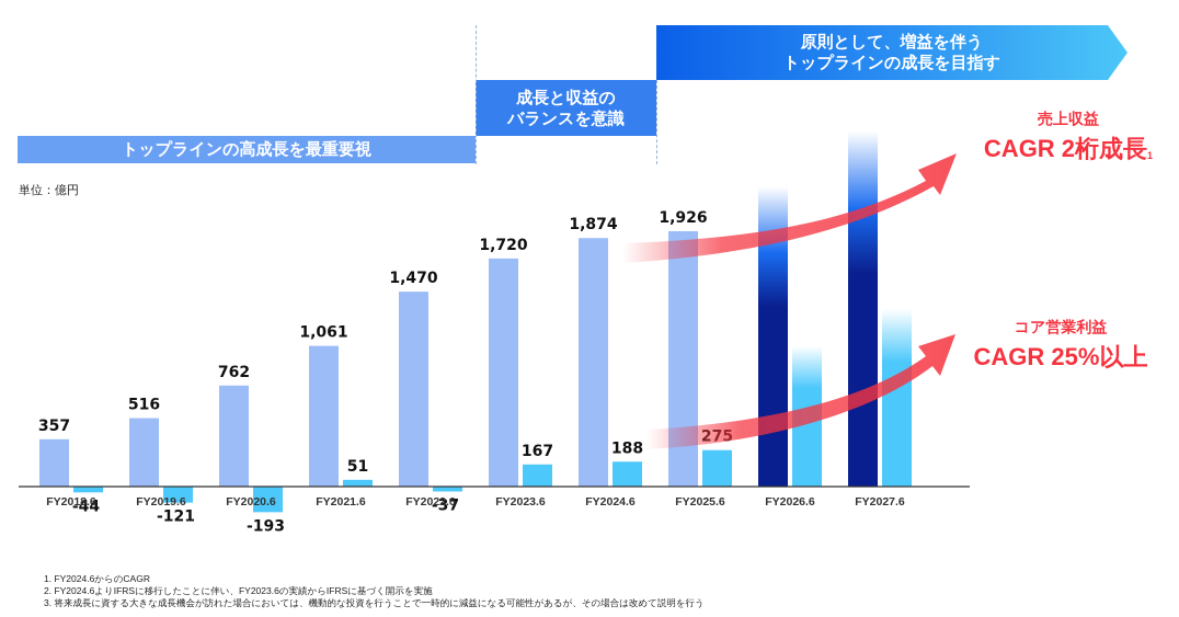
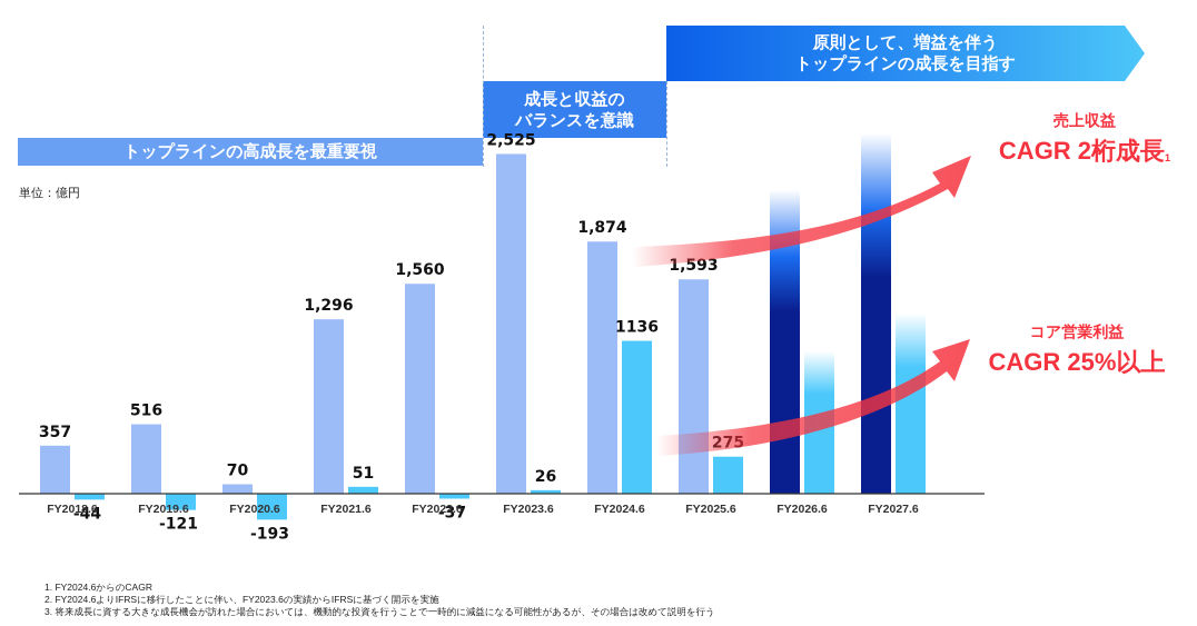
売上収益/FY2020.6: 762 -> 70
売上収益/FY2021.6: 1,061 -> 1,296
売上収益/FY2022.6: 1,470 -> 1,560
売上収益/FY2023.6: 1,720 -> 2,525
コア営業利益/FY2023.6: 167 -> 26
コア営業利益/FY2024.6: 188 -> 1136
売上収益/FY2025.6: 1,926 -> 1,593
